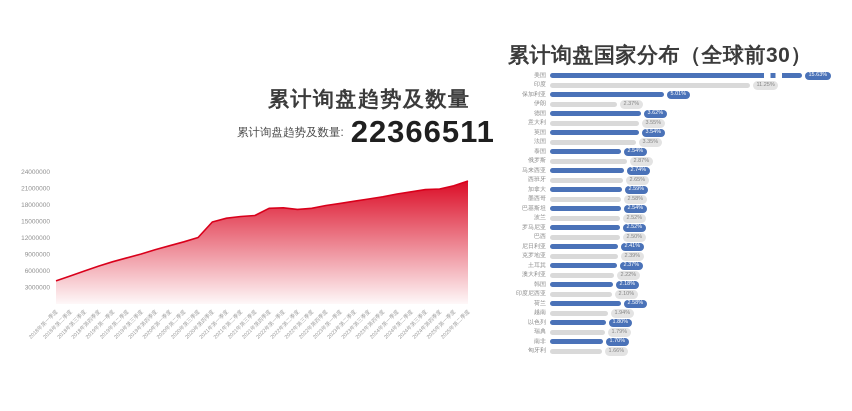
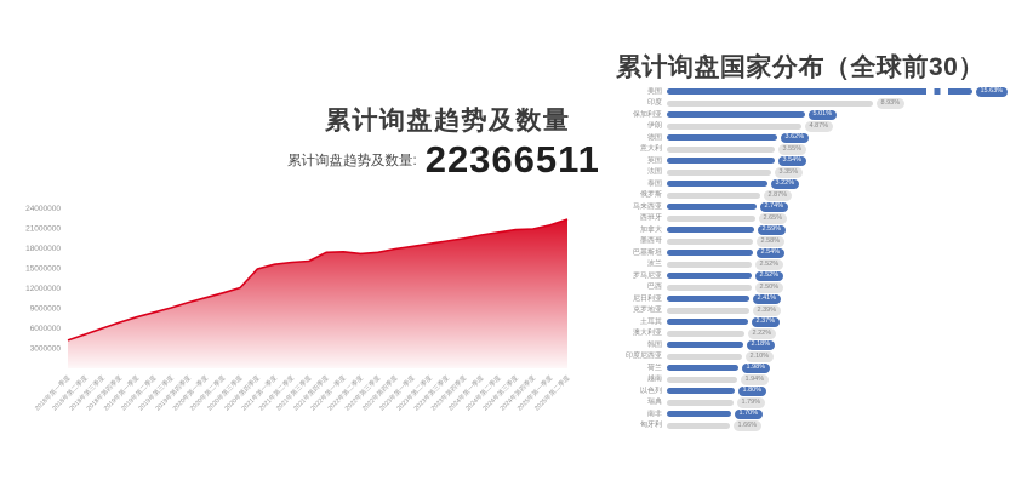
累计询盘国家分布（全球前30）/印度: 11.25% -> 8.93%
累计询盘国家分布（全球前30）/伊朗: 2.37% -> 4.87%
累计询盘国家分布（全球前30）/泰国: 2.54% -> 3.22%
累计询盘国家分布（全球前30）/荷兰: 2.58% -> 1.98%
